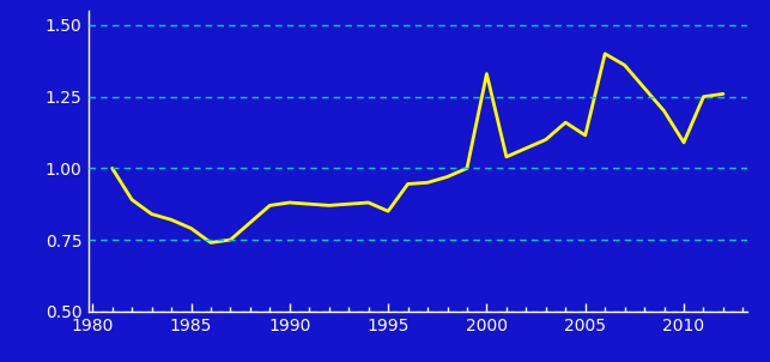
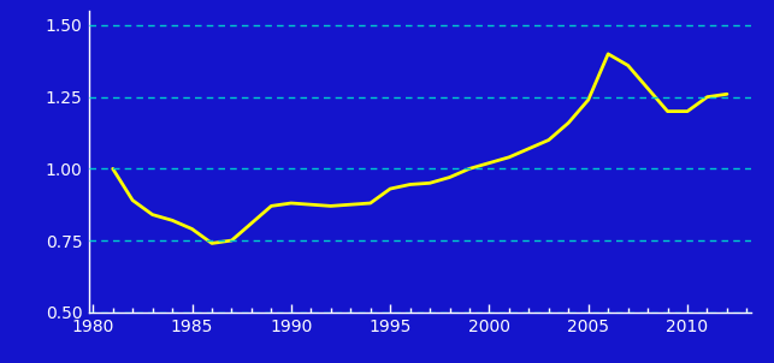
1995: 0.850 -> 0.930
2000: 1.330 -> 1.020
2005: 1.115 -> 1.240
2010: 1.090 -> 1.200
